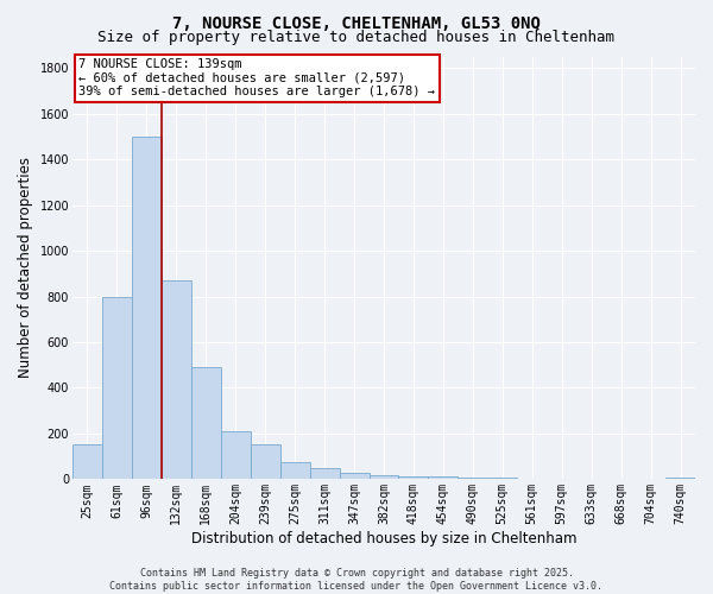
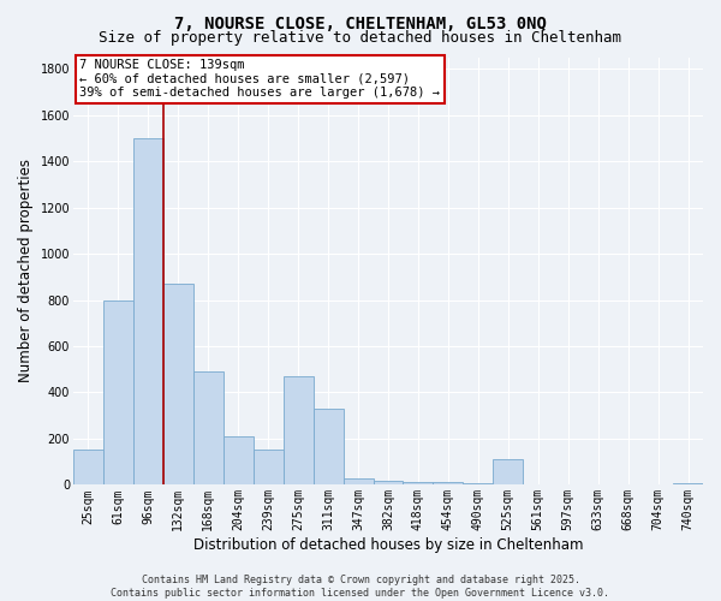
275sqm: 80 -> 470
311sqm: 50 -> 330
525sqm: 0 -> 110
